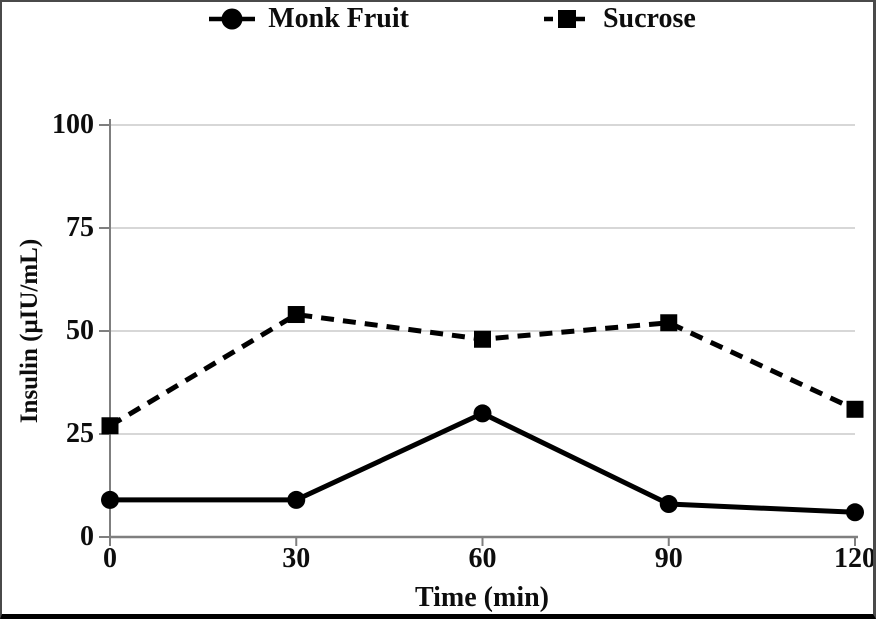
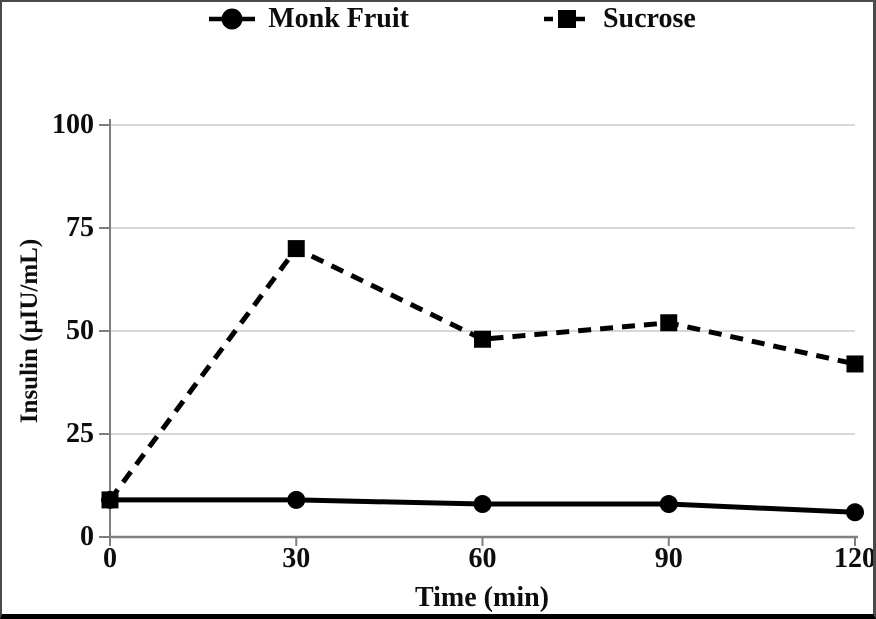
Sucrose/0: 27 -> 9
Sucrose/30: 54 -> 70
Monk Fruit/60: 30 -> 8
Sucrose/120: 31 -> 42
